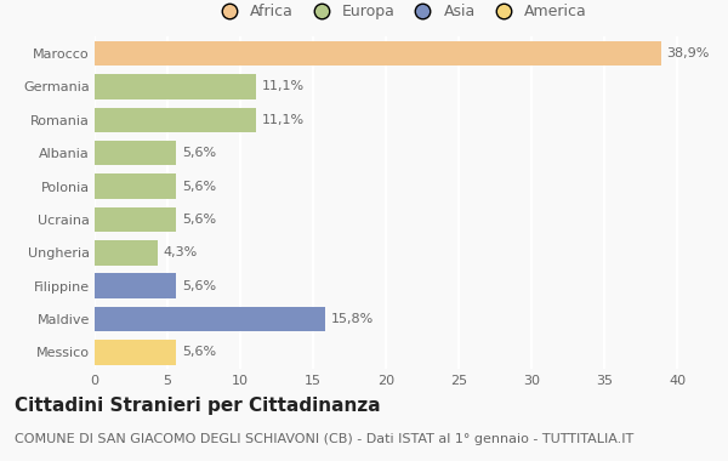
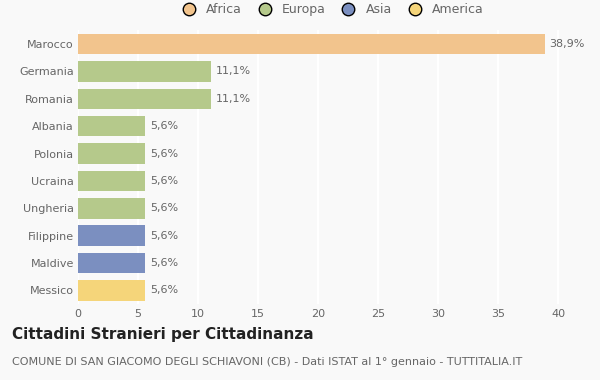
Ungheria: 4,3% -> 5,6%
Maldive: 15,8% -> 5,6%
